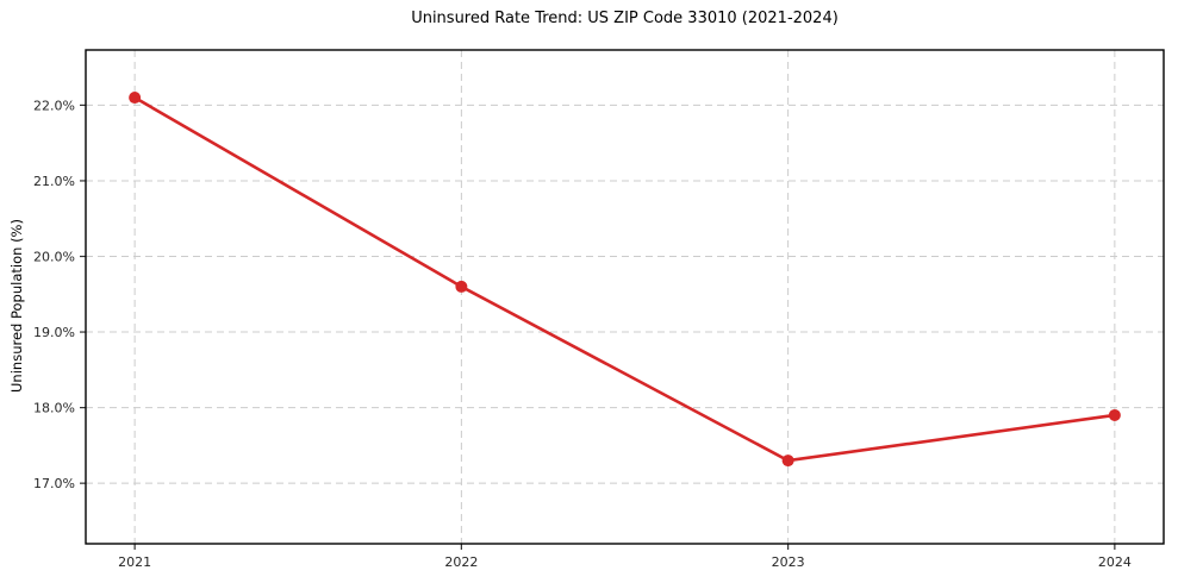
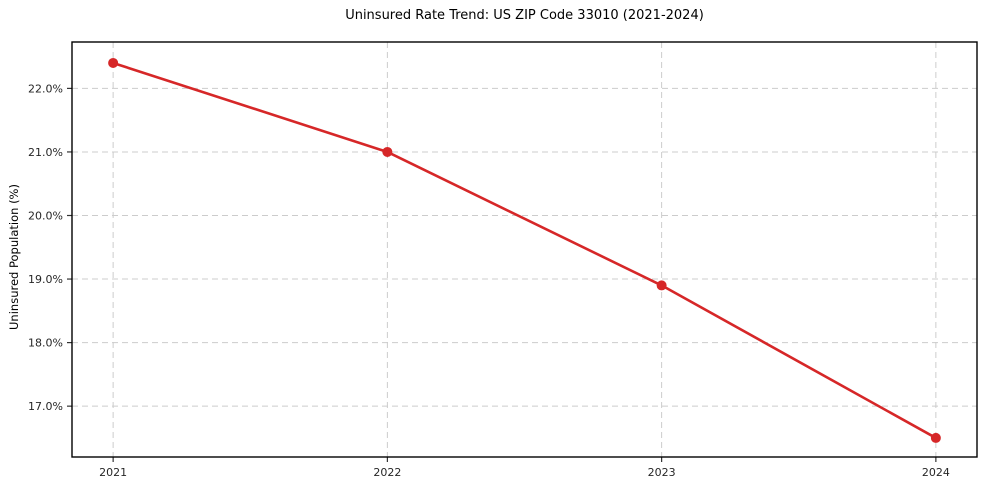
2021: 22.1% -> 22.4%
2022: 19.6% -> 21.0%
2023: 17.3% -> 18.9%
2024: 17.9% -> 16.5%
